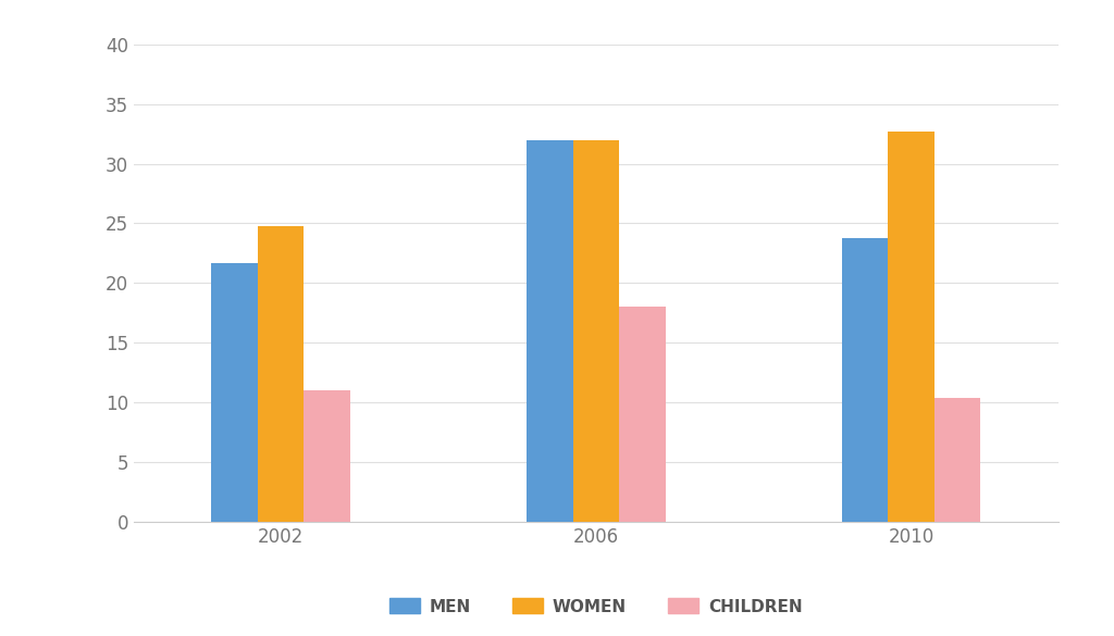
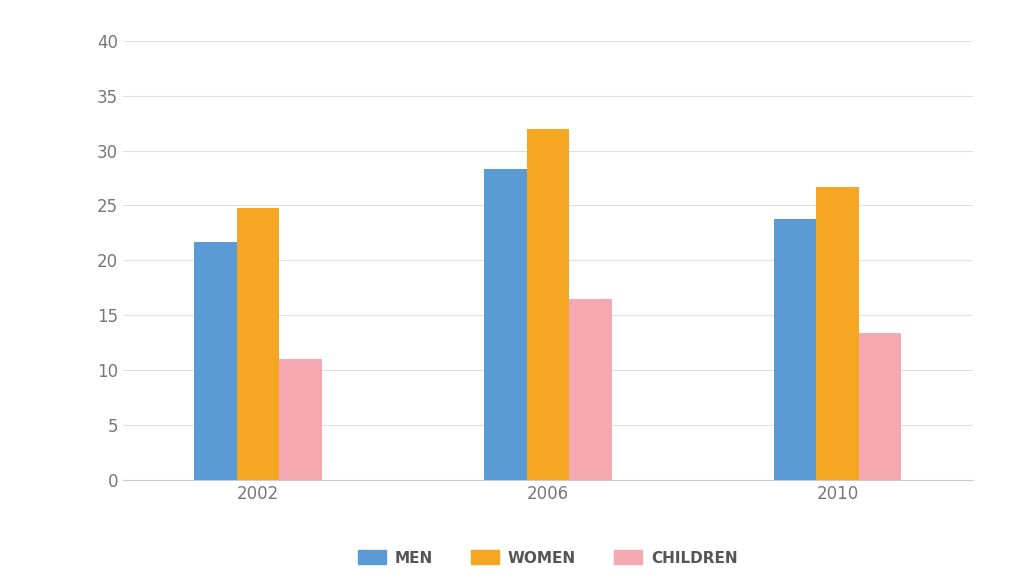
MEN/2006: 32.0 -> 28.3
CHILDREN/2006: 18.0 -> 16.5
WOMEN/2010: 32.7 -> 26.7
CHILDREN/2010: 10.4 -> 13.4
